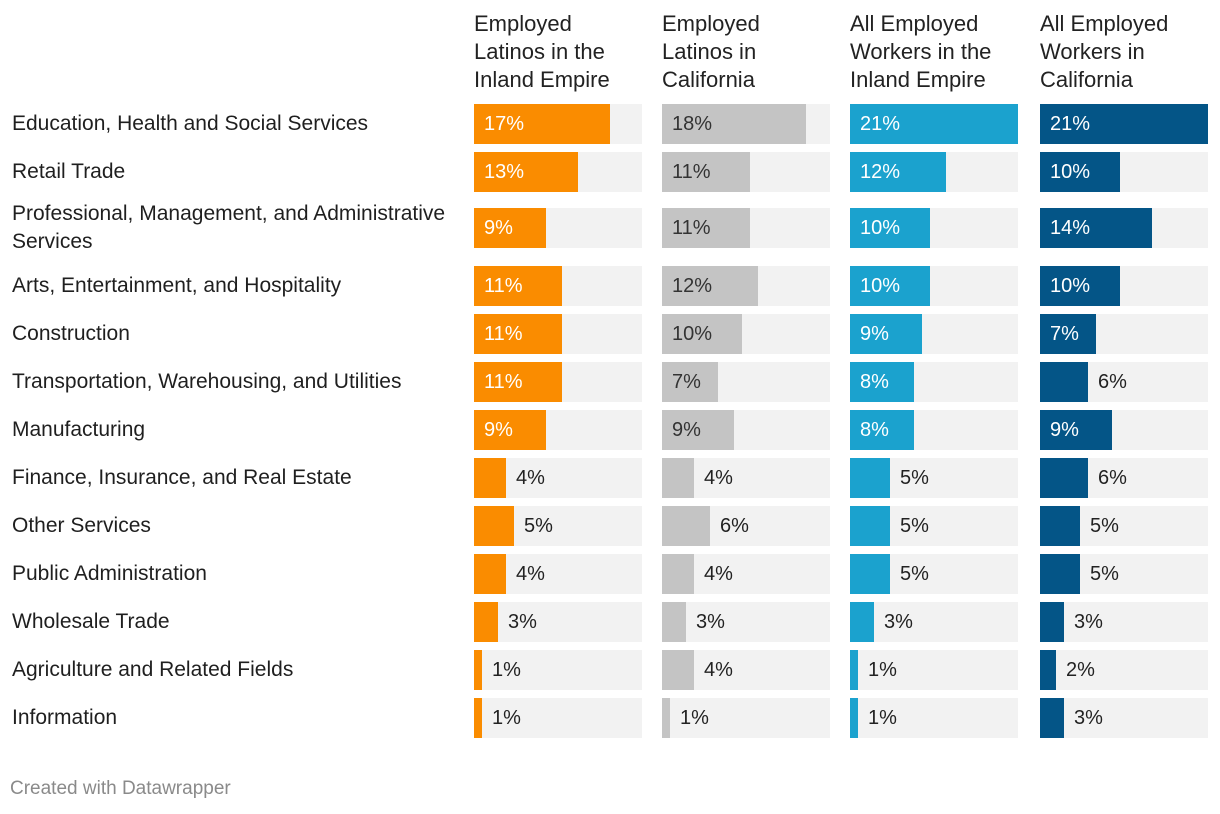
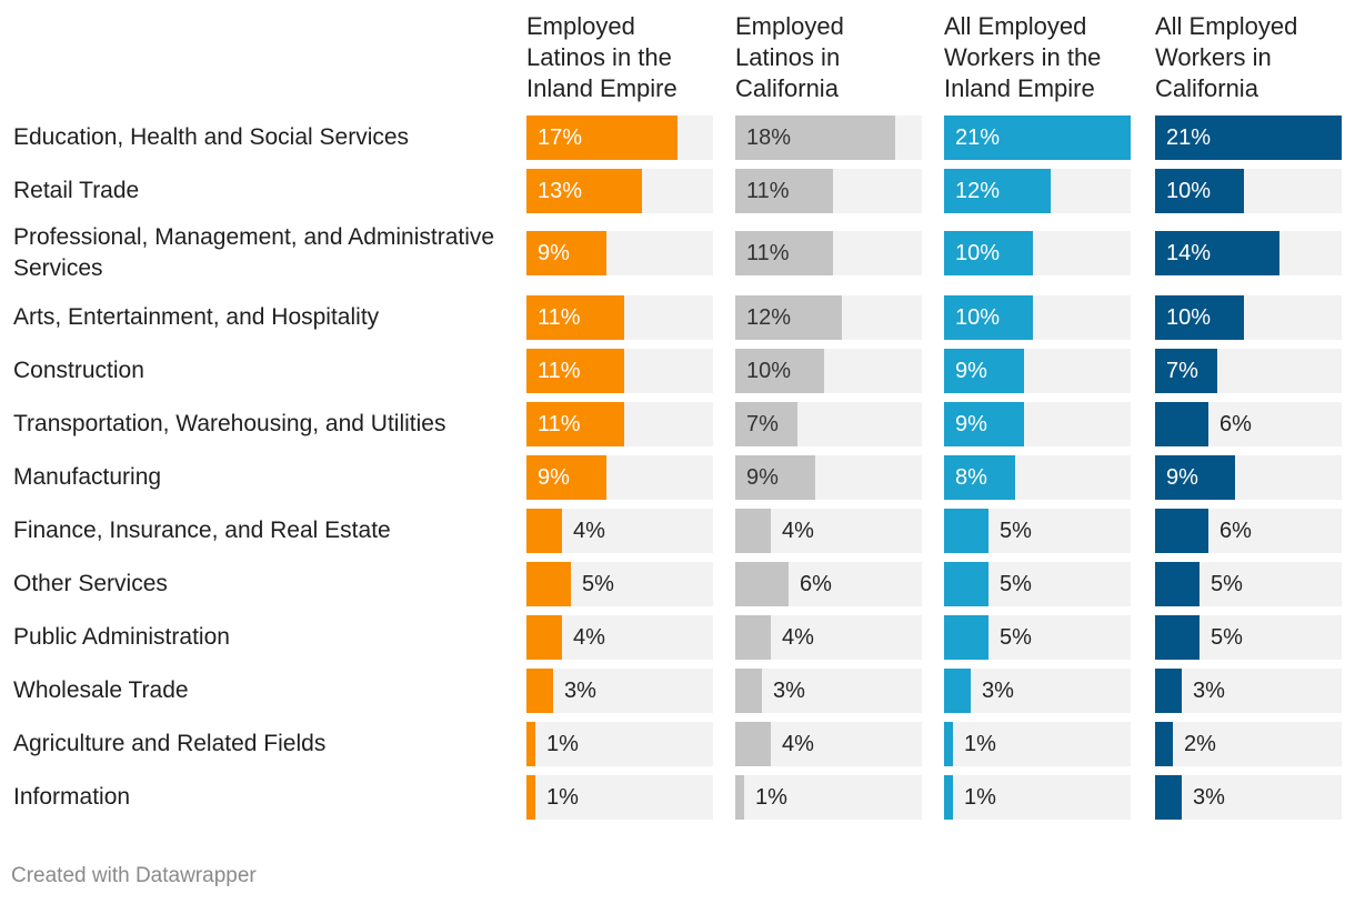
All Employed Workers in the Inland Empire/Transportation, Warehousing, and Utilities: 8% -> 9%
